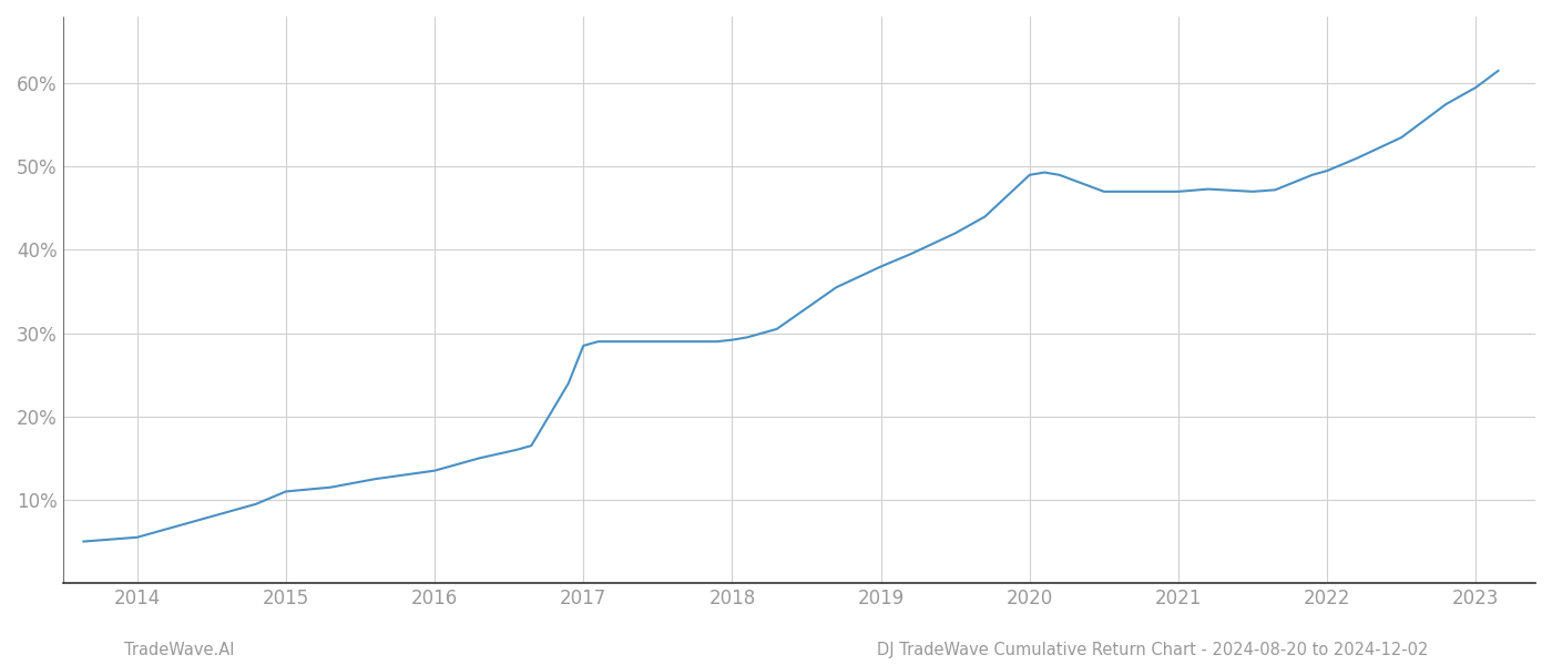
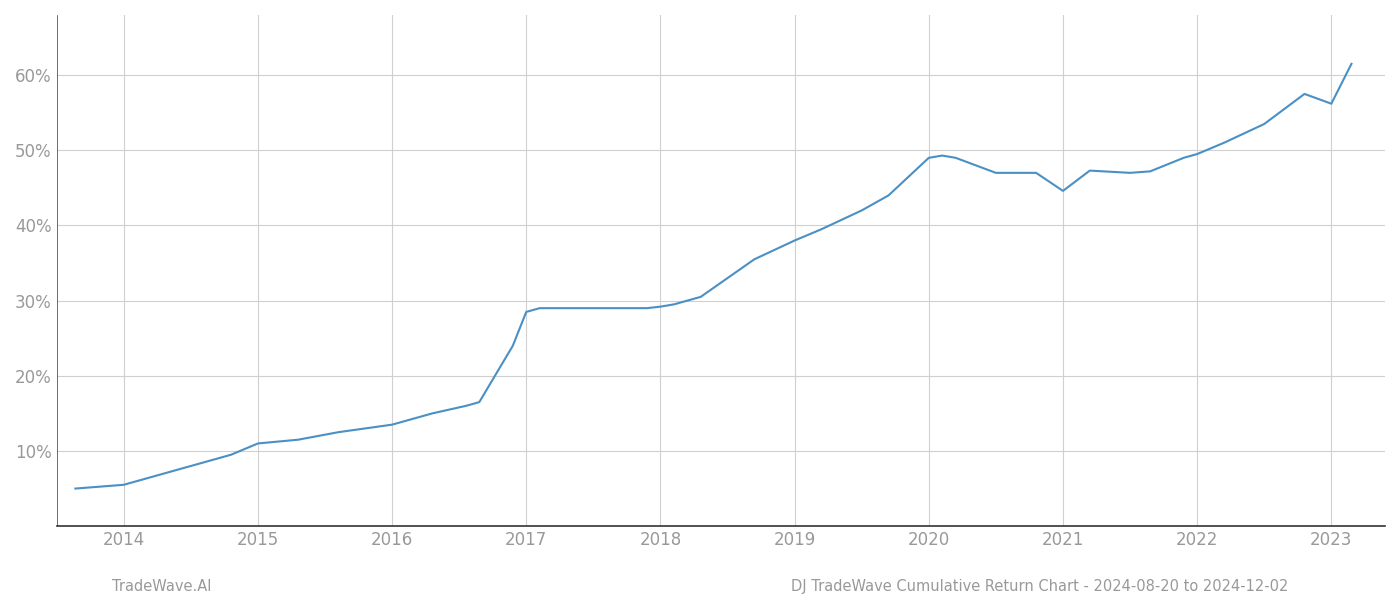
2021: 47.0% -> 44.6%
2023: 59.5% -> 56.2%
